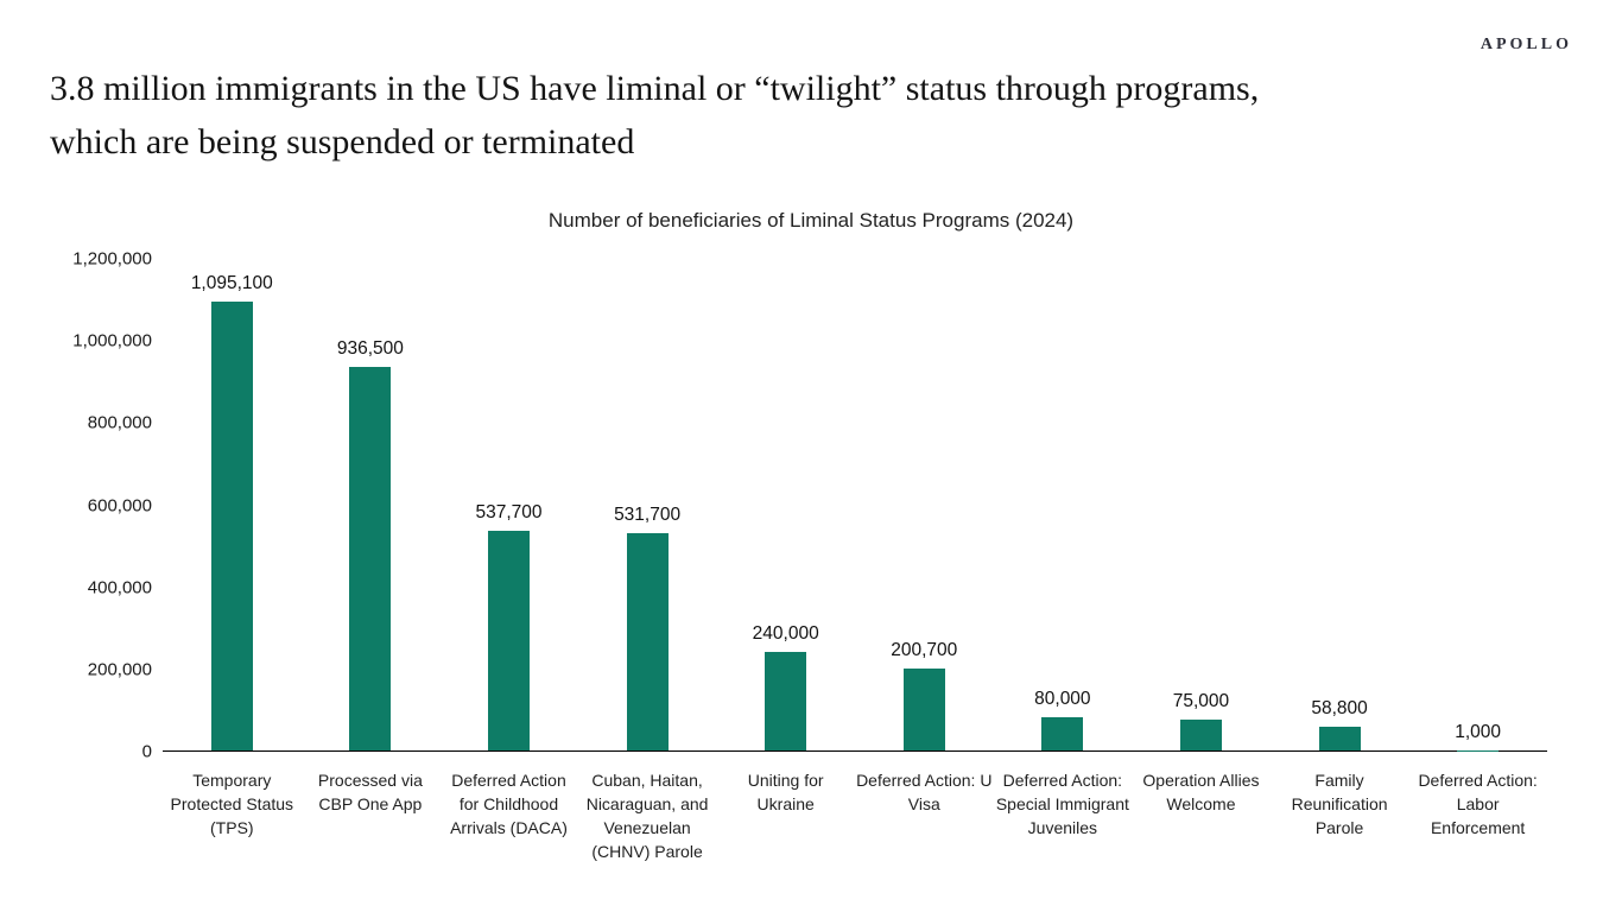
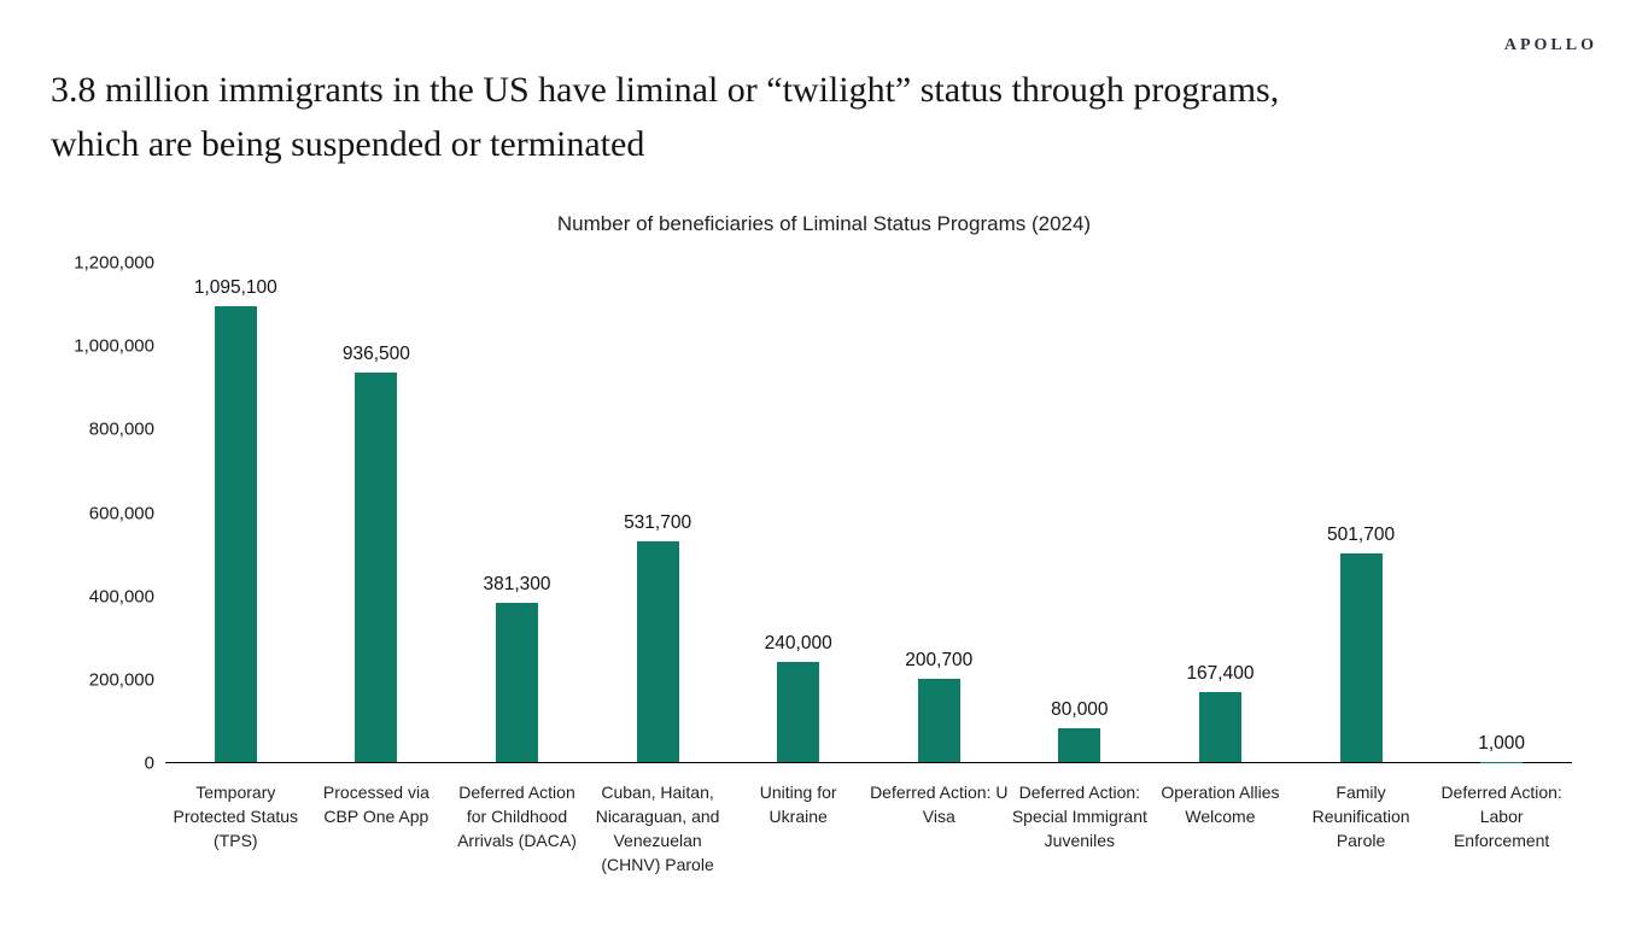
Deferred Action for Childhood Arrivals (DACA): 537,700 -> 381,300
Operation Allies Welcome: 75,000 -> 167,400
Family Reunification Parole: 58,800 -> 501,700
